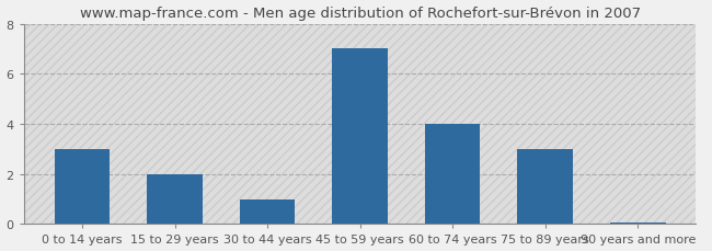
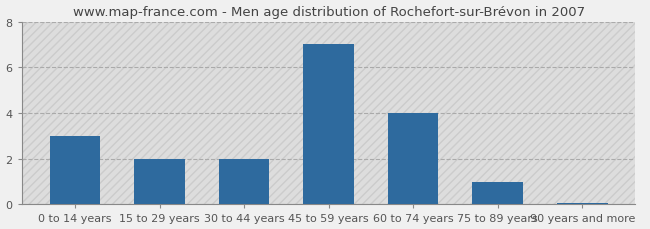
30 to 44 years: 1.00 -> 2.00
75 to 89 years: 3.00 -> 1.00
